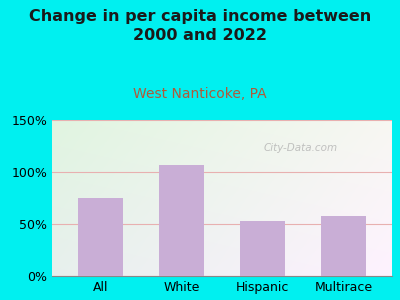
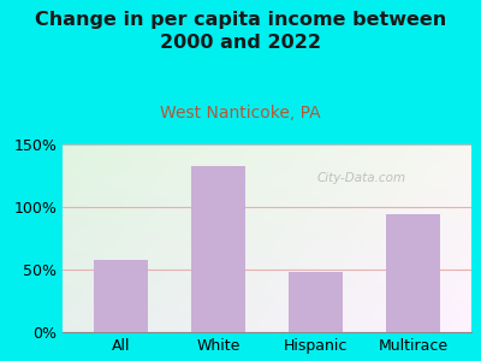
All: 75% -> 58%
White: 107% -> 133%
Hispanic: 53% -> 48%
Multirace: 58% -> 94%
